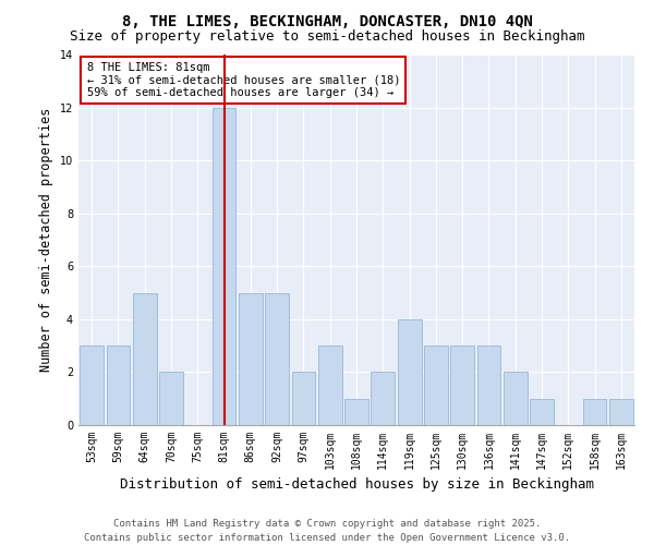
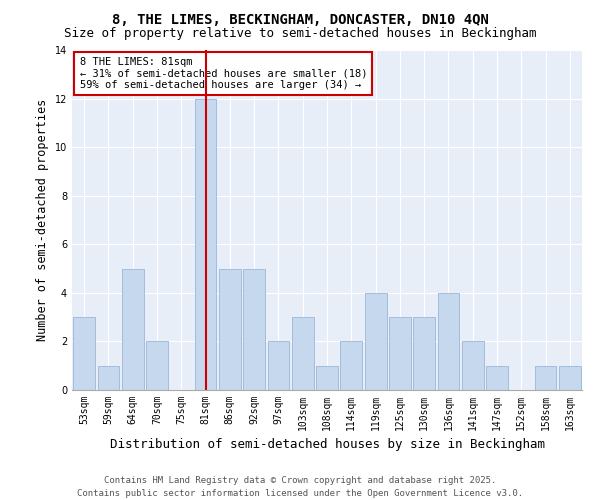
59sqm: 3 -> 1
136sqm: 3 -> 4
